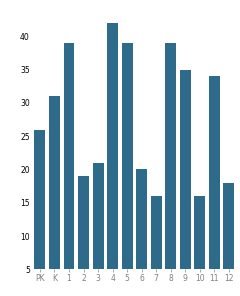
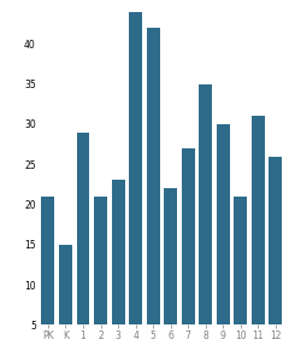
PK: 26 -> 21
K: 31 -> 15
1: 39 -> 29
2: 19 -> 21
3: 21 -> 23
4: 42 -> 44
5: 39 -> 42
6: 20 -> 22
7: 16 -> 27
8: 39 -> 35
9: 35 -> 30
10: 16 -> 21
11: 34 -> 31
12: 18 -> 26
